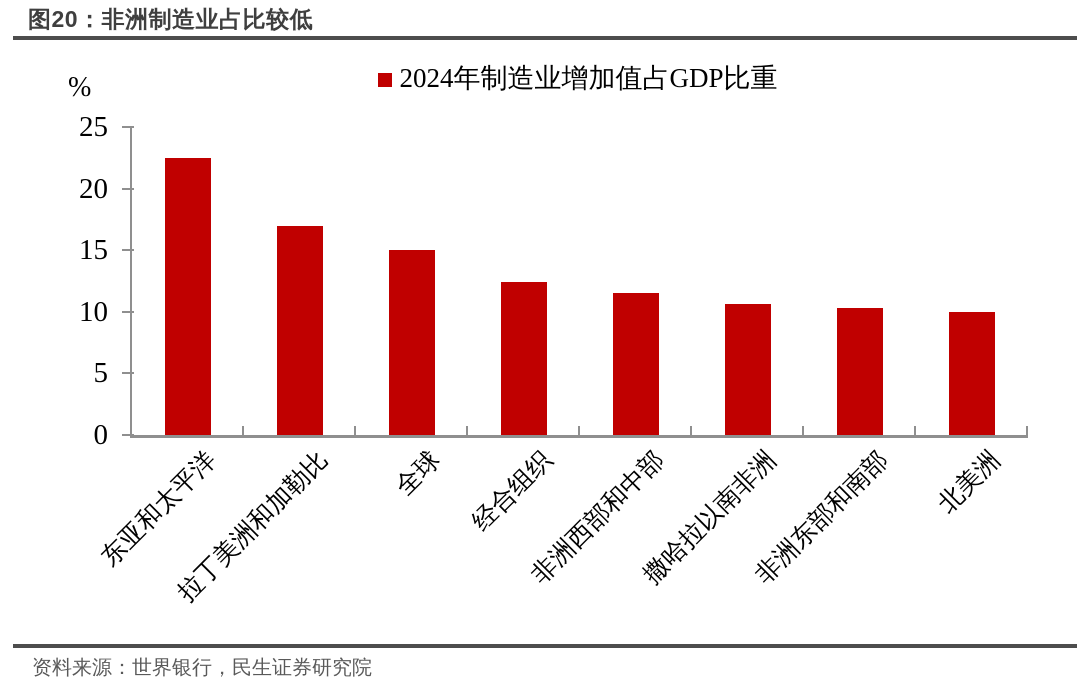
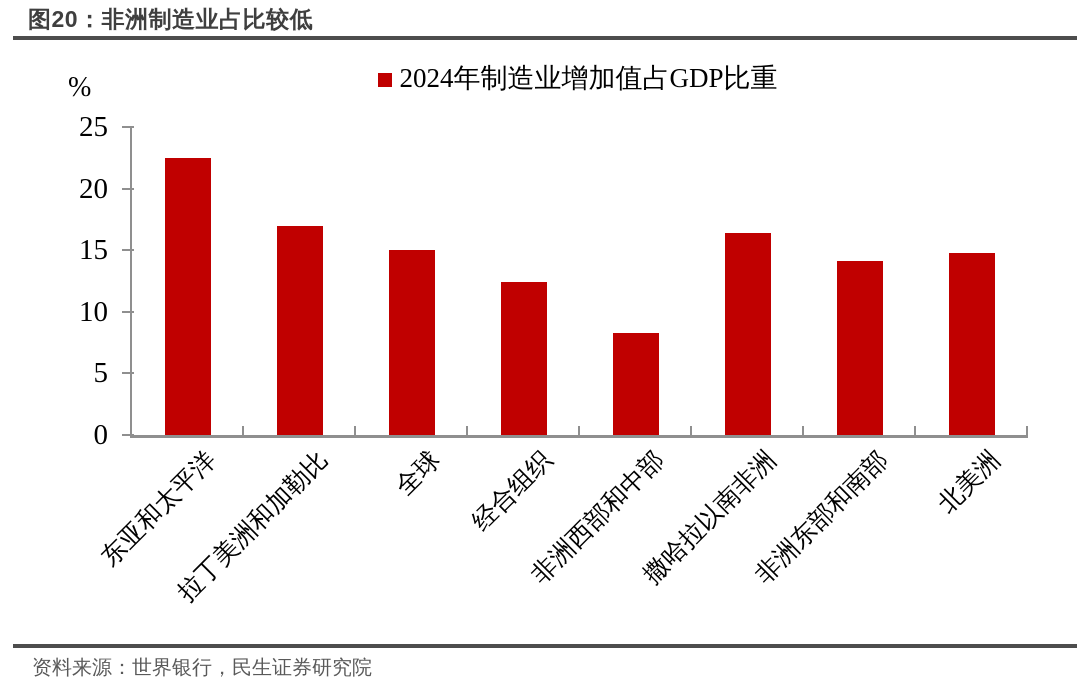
非洲西部和中部: 11.5 -> 8.3
撒哈拉以南非洲: 10.6 -> 16.4
非洲东部和南部: 10.3 -> 14.1
北美洲: 10.0 -> 14.8
